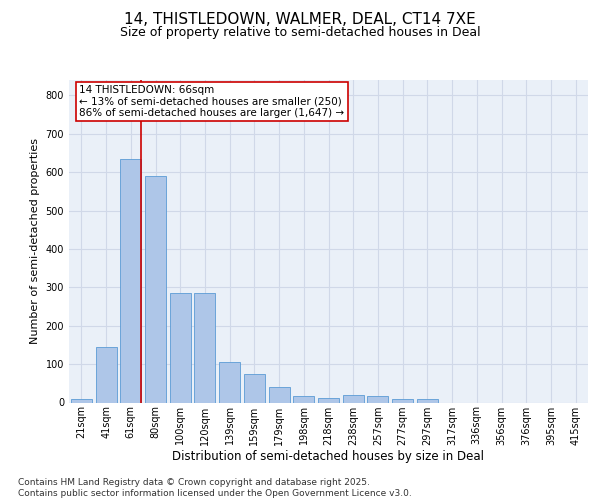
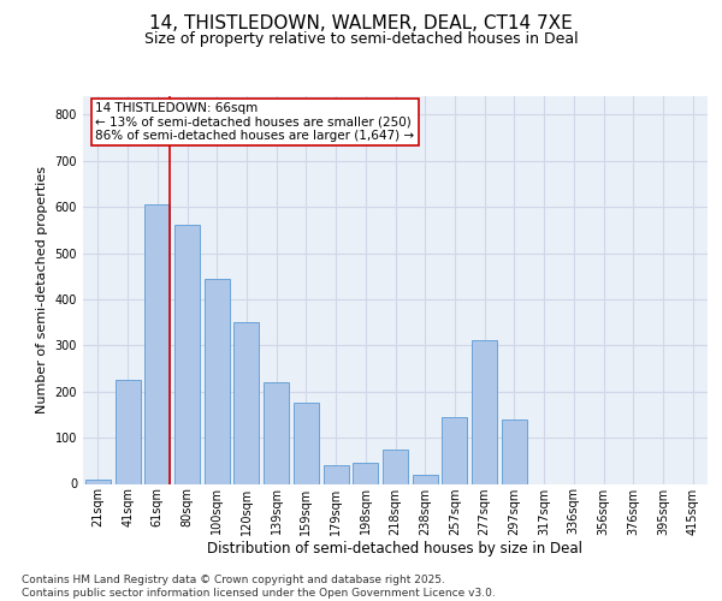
41sqm: 145 -> 225
61sqm: 635 -> 605
80sqm: 590 -> 560
100sqm: 285 -> 445
120sqm: 285 -> 350
139sqm: 105 -> 220
159sqm: 75 -> 175
198sqm: 18 -> 45
218sqm: 12 -> 75
257sqm: 18 -> 145
277sqm: 8 -> 310
297sqm: 10 -> 140
